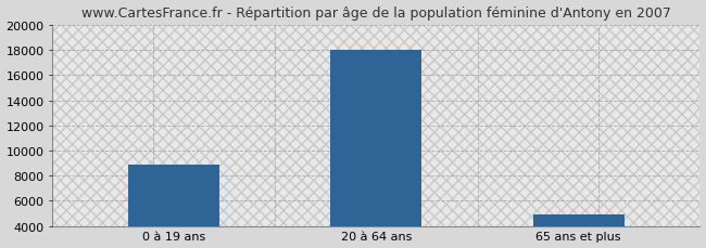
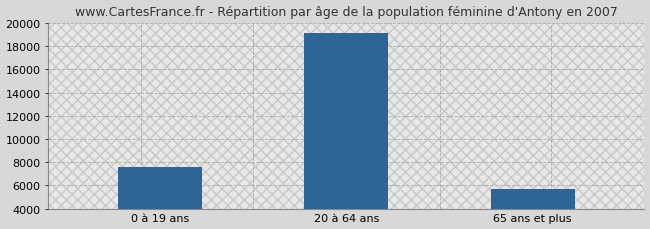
0 à 19 ans: 8900 -> 7600
20 à 64 ans: 18000 -> 19100
65 ans et plus: 4900 -> 5700
